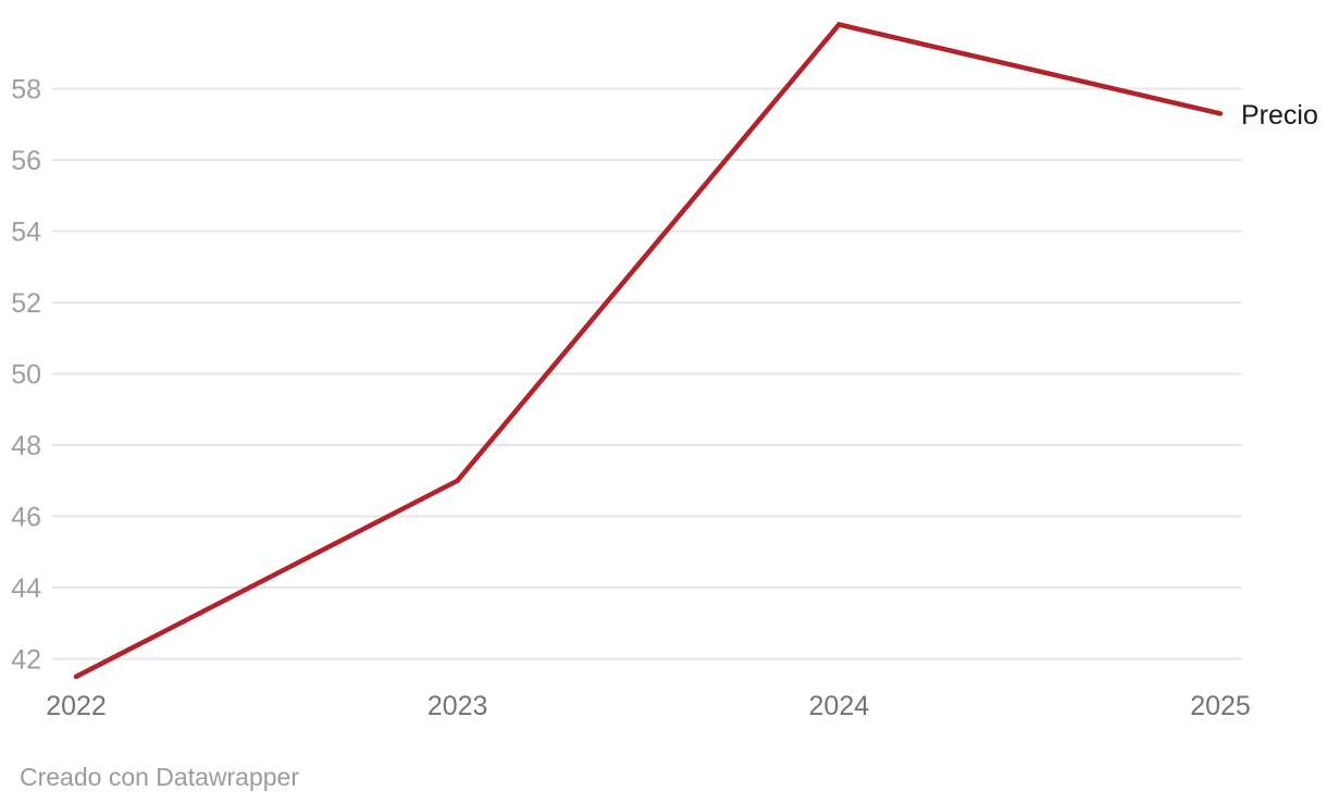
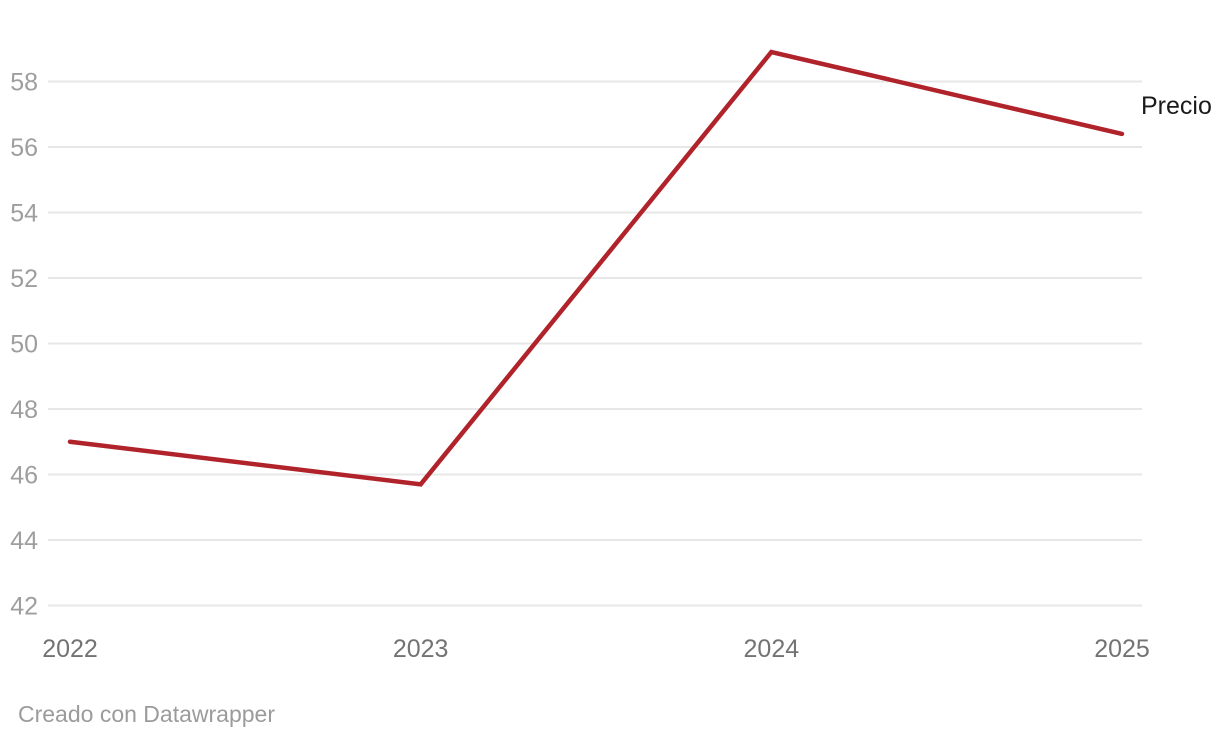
2022: 41.5 -> 47.0
2023: 47.0 -> 45.7
2024: 59.8 -> 58.9
2025: 57.3 -> 56.4
